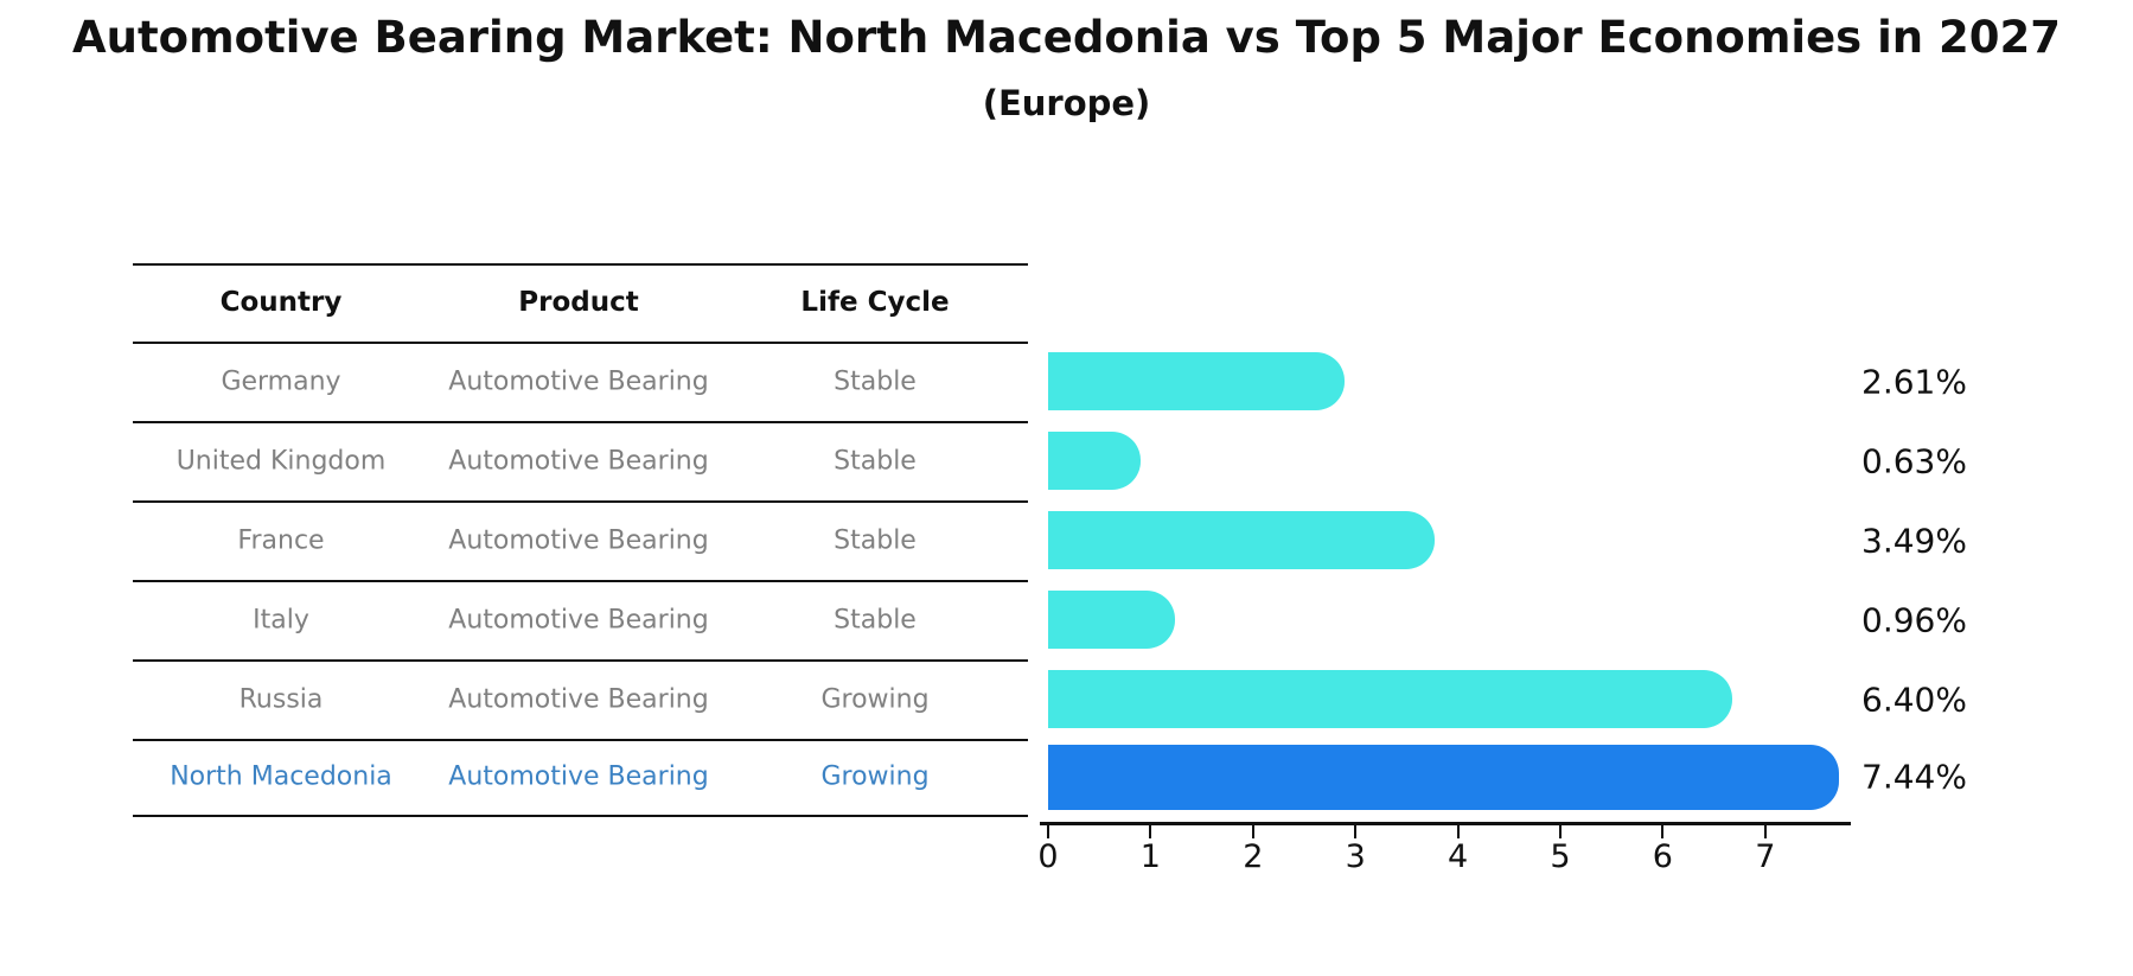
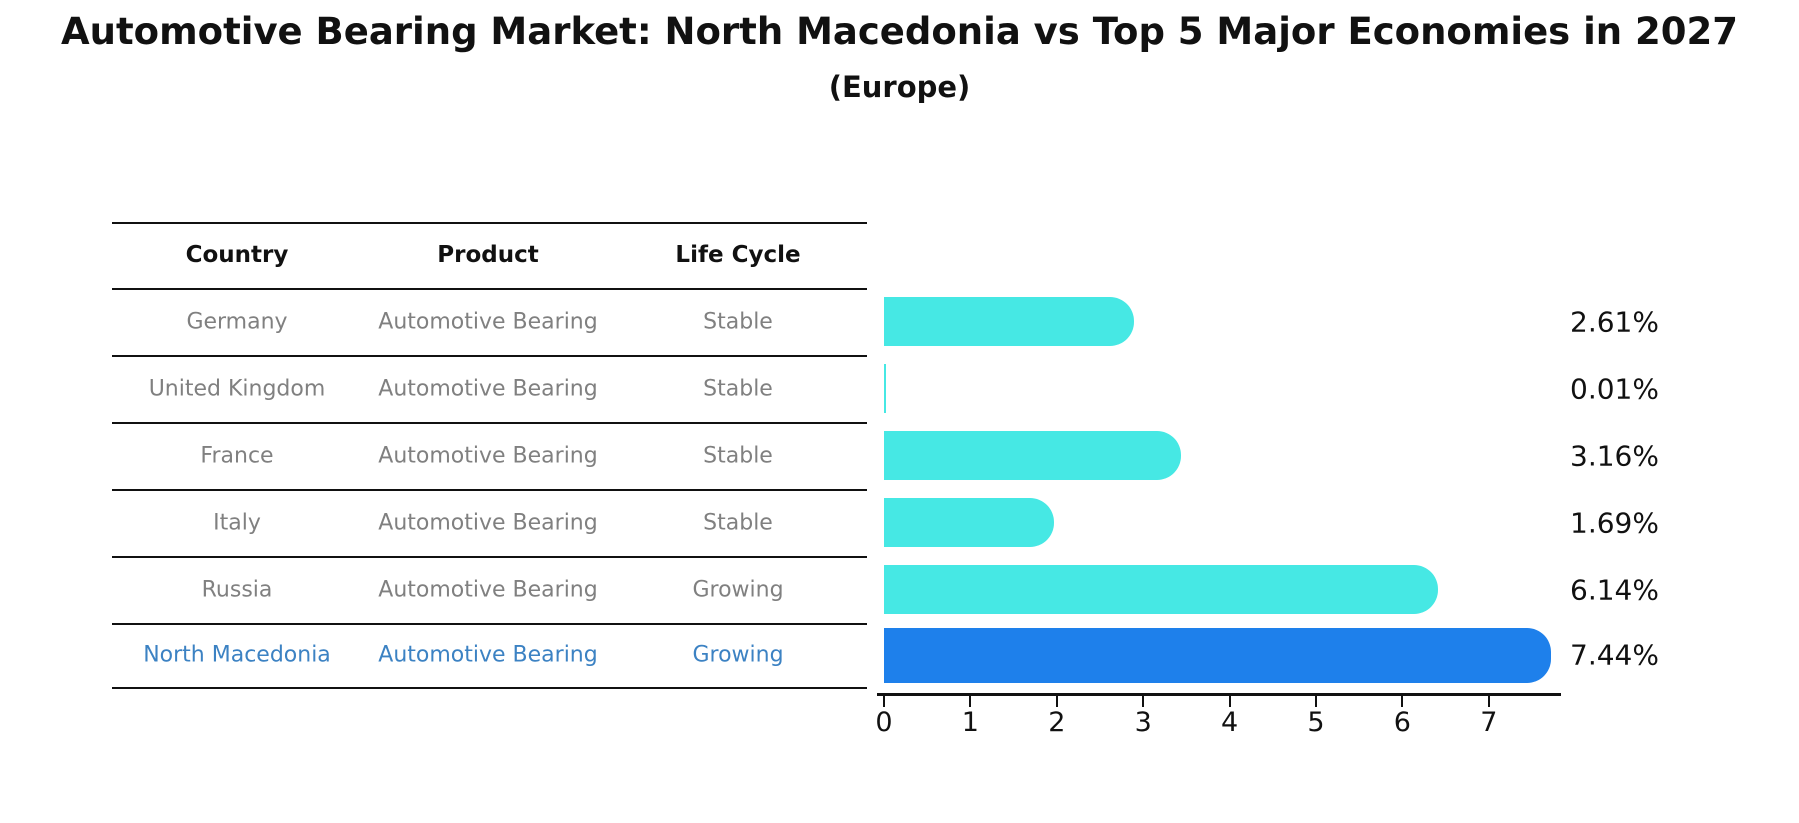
United Kingdom: 0.63% -> 0.01%
France: 3.49% -> 3.16%
Italy: 0.96% -> 1.69%
Russia: 6.40% -> 6.14%
